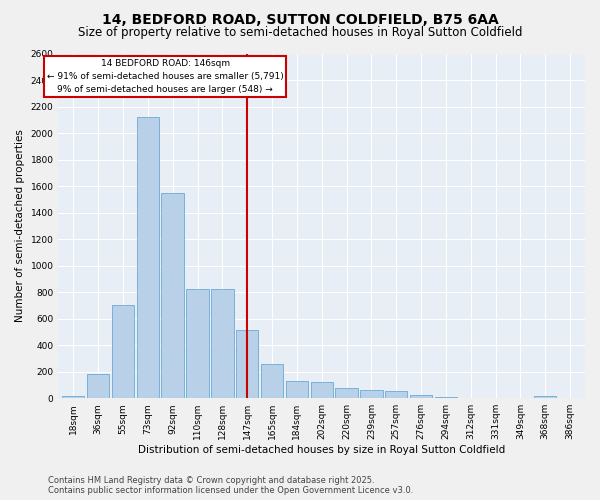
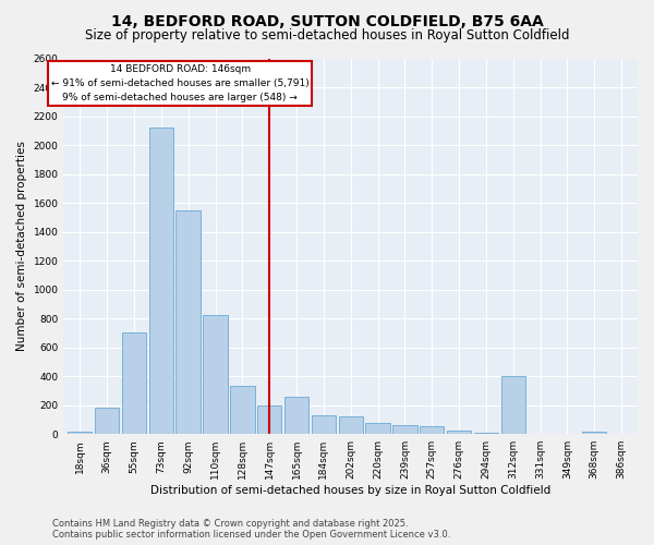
128sqm: 820 -> 330
147sqm: 520 -> 200
312sqm: 0 -> 400
